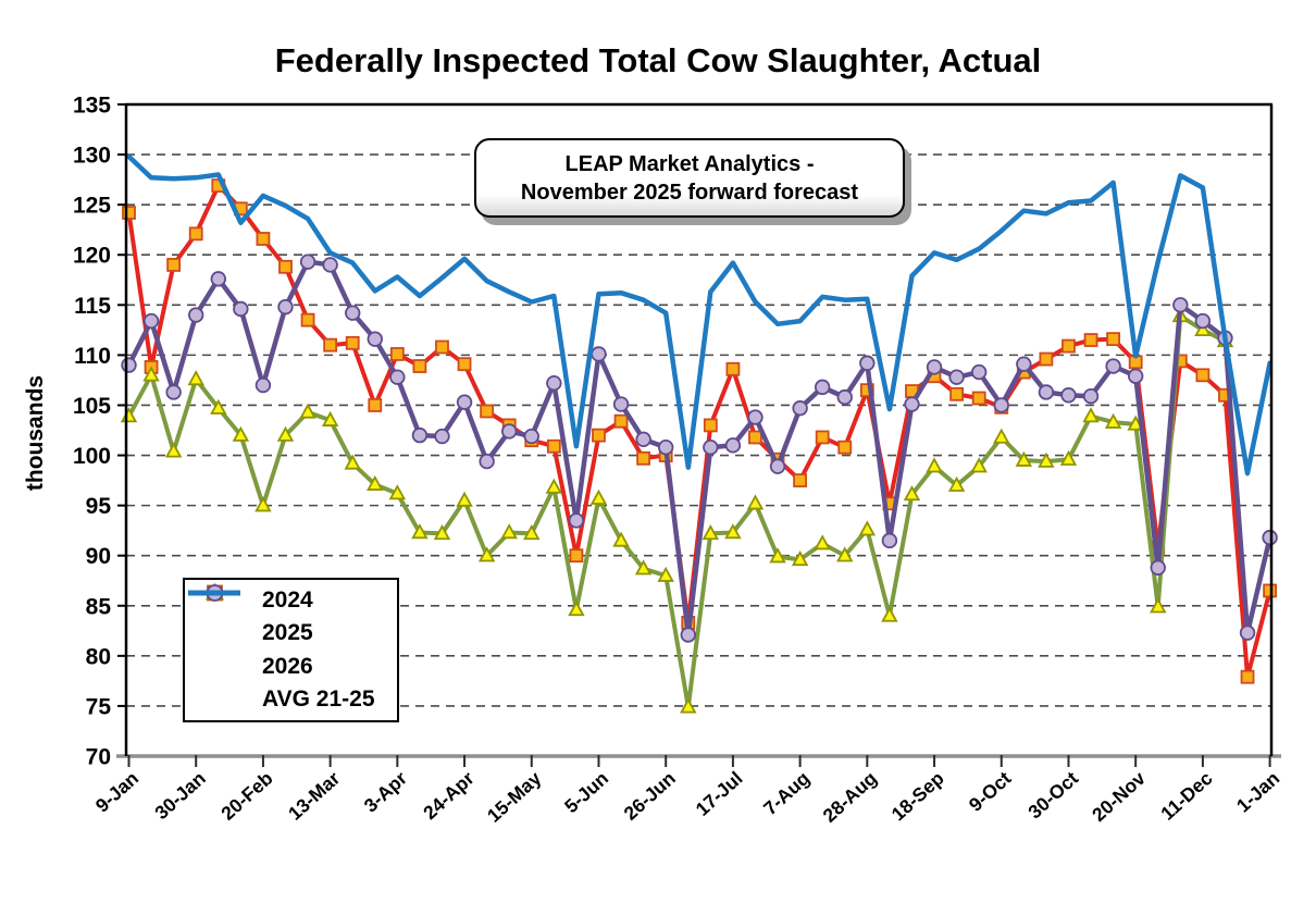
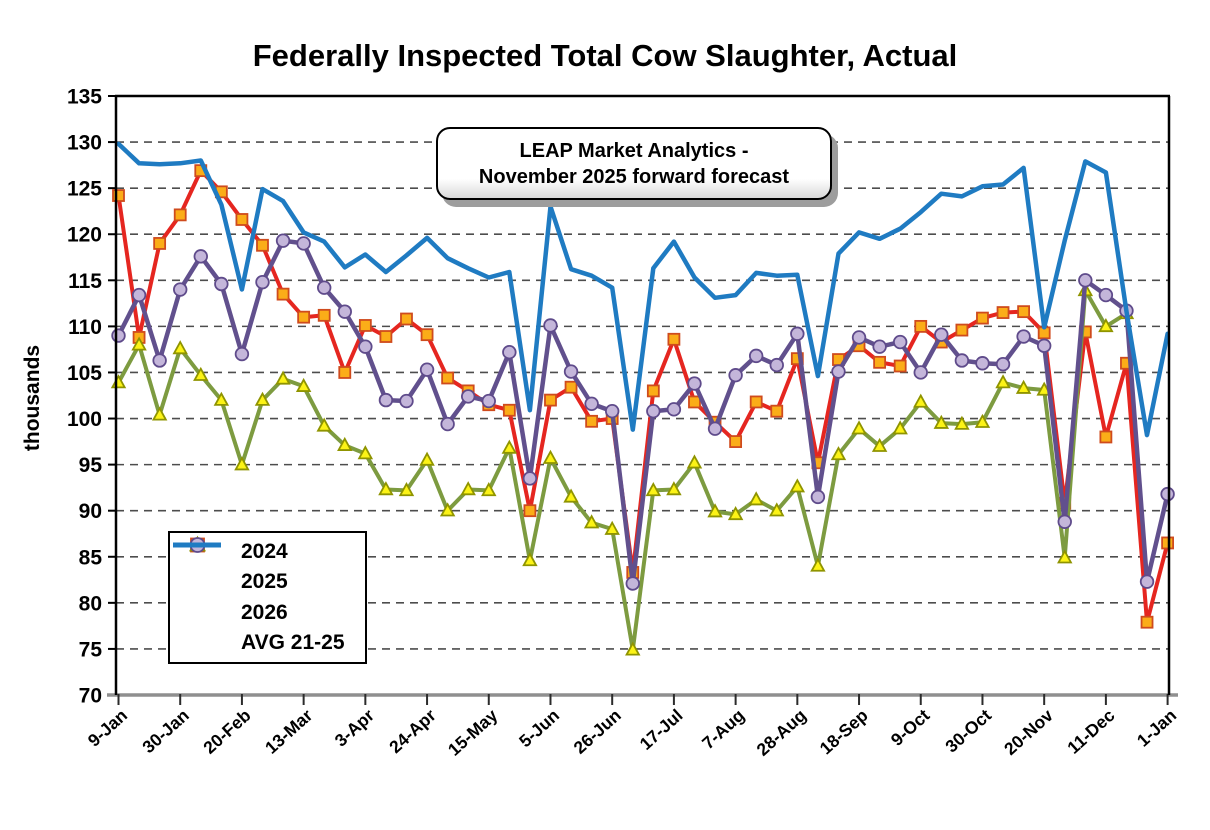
AVG 21-25/20-Feb: 126 -> 114
AVG 21-25/5-Jun: 116 -> 123
2024/9-Oct: 105 -> 110
2024/11-Dec: 108 -> 98
2025/11-Dec: 112 -> 110
